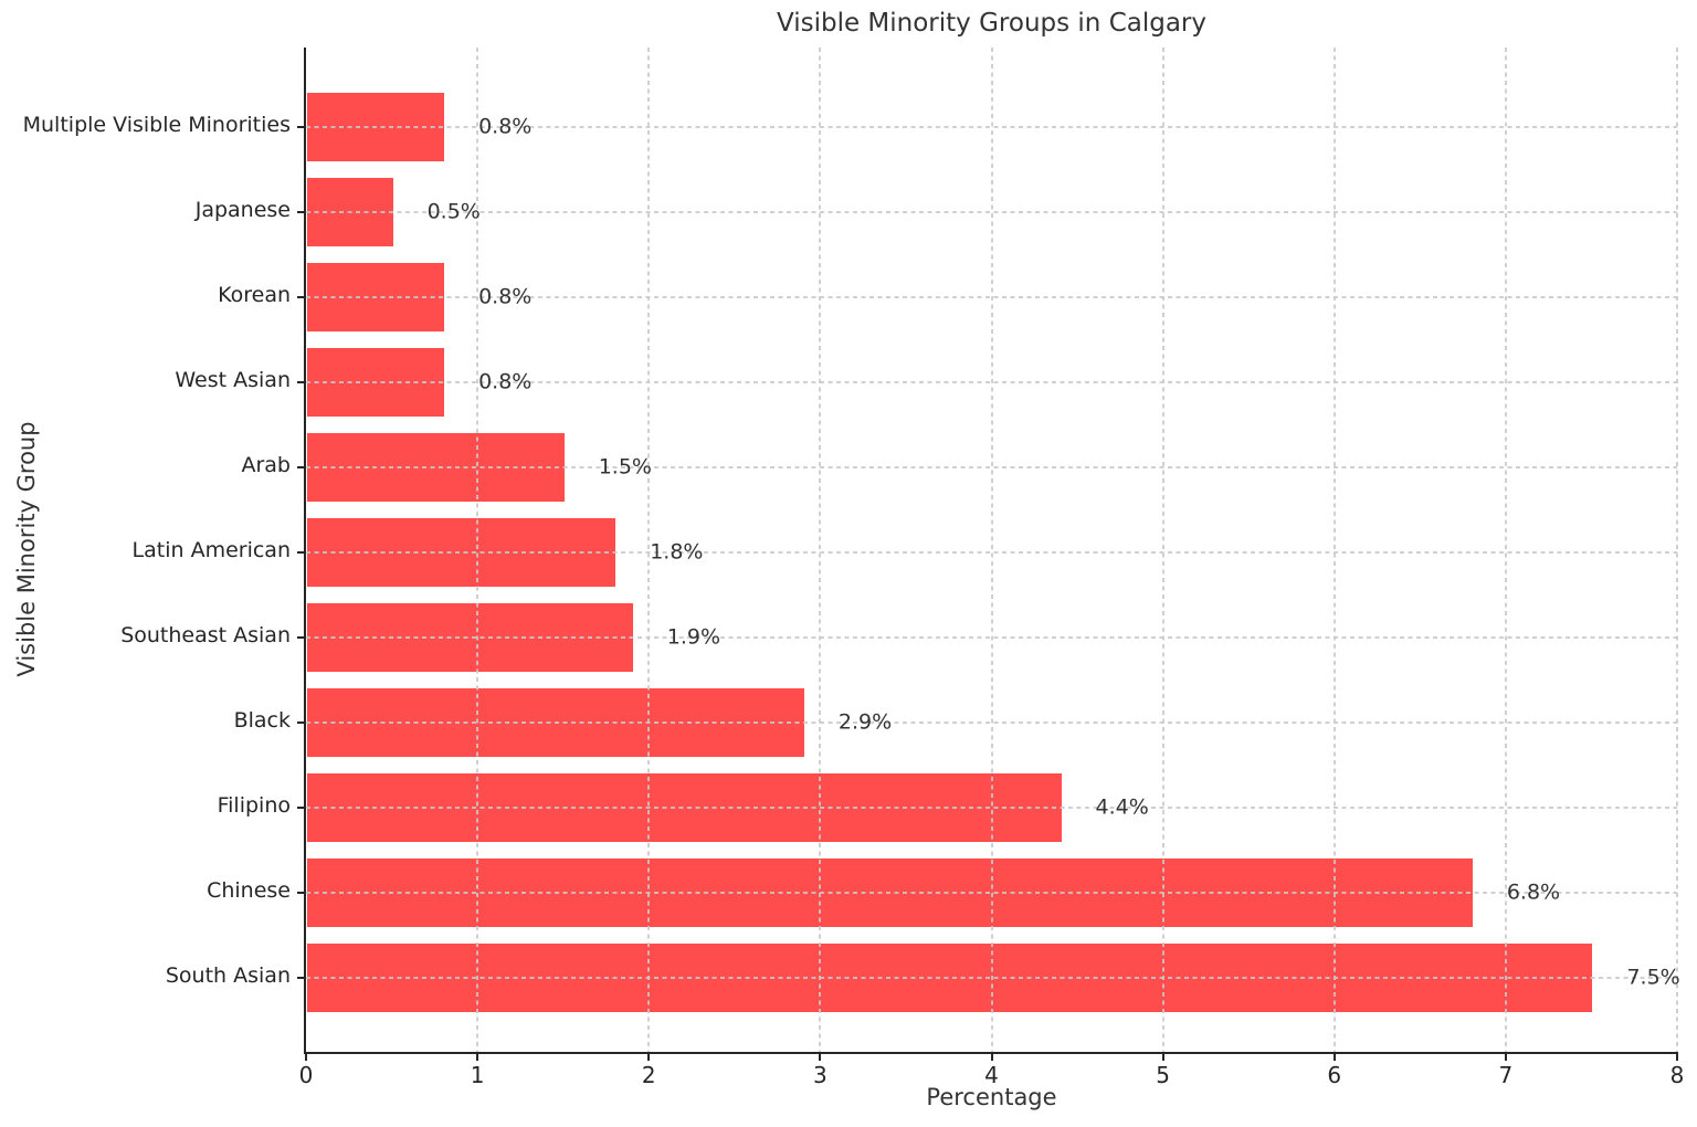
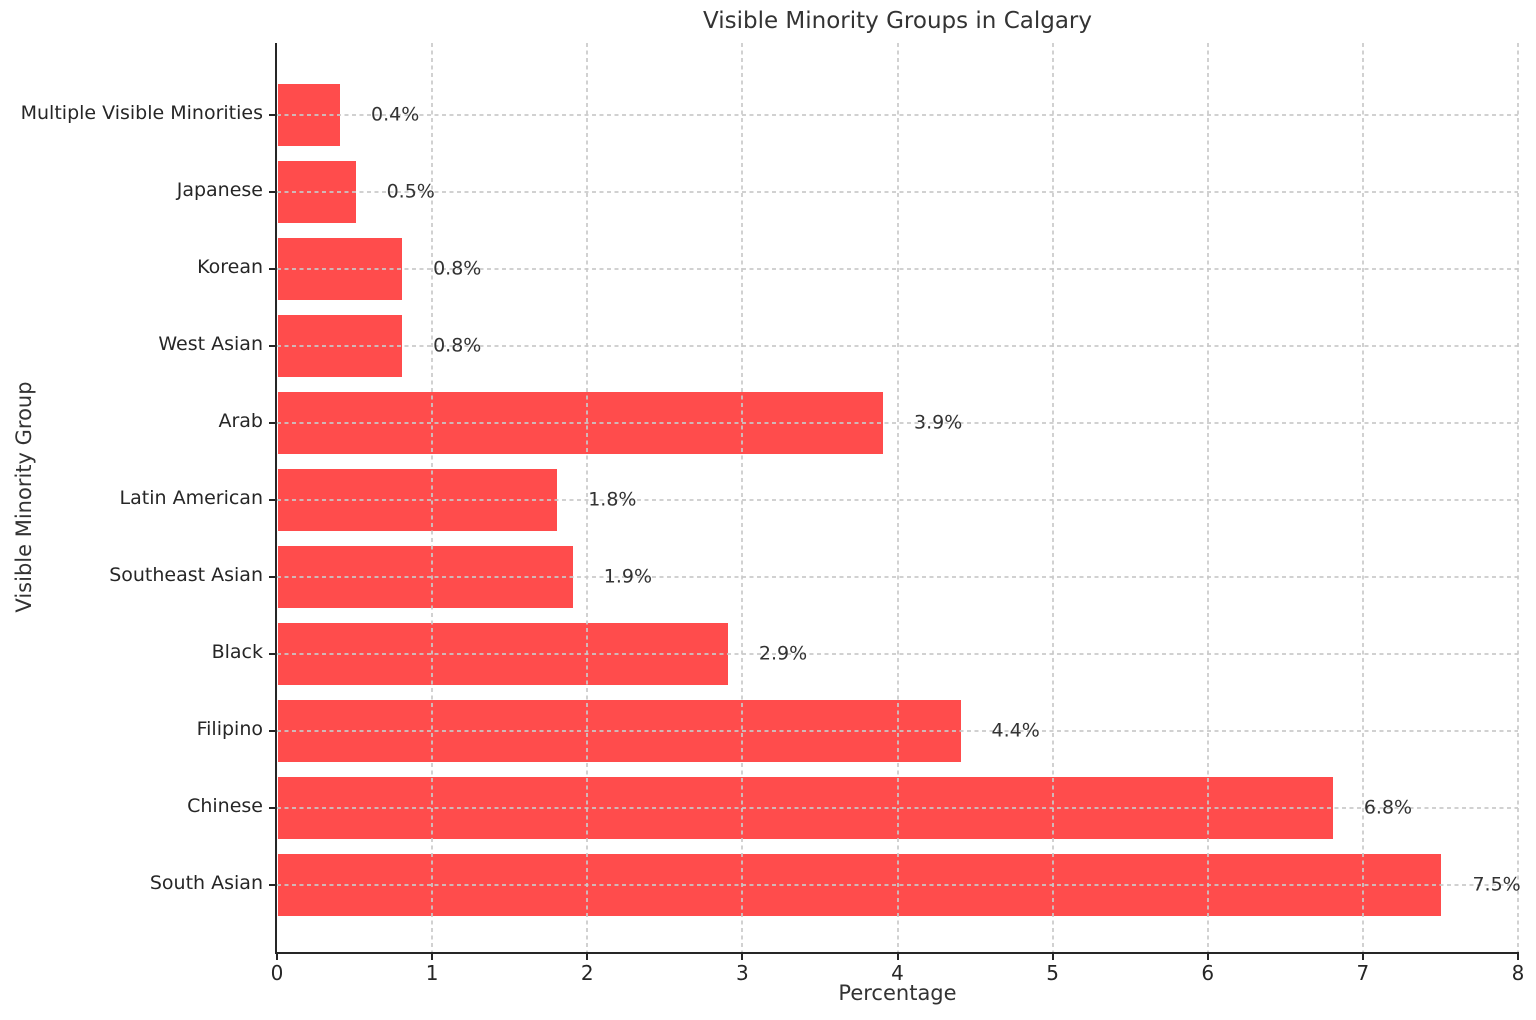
Multiple Visible Minorities: 0.8% -> 0.4%
Arab: 1.5% -> 3.9%
